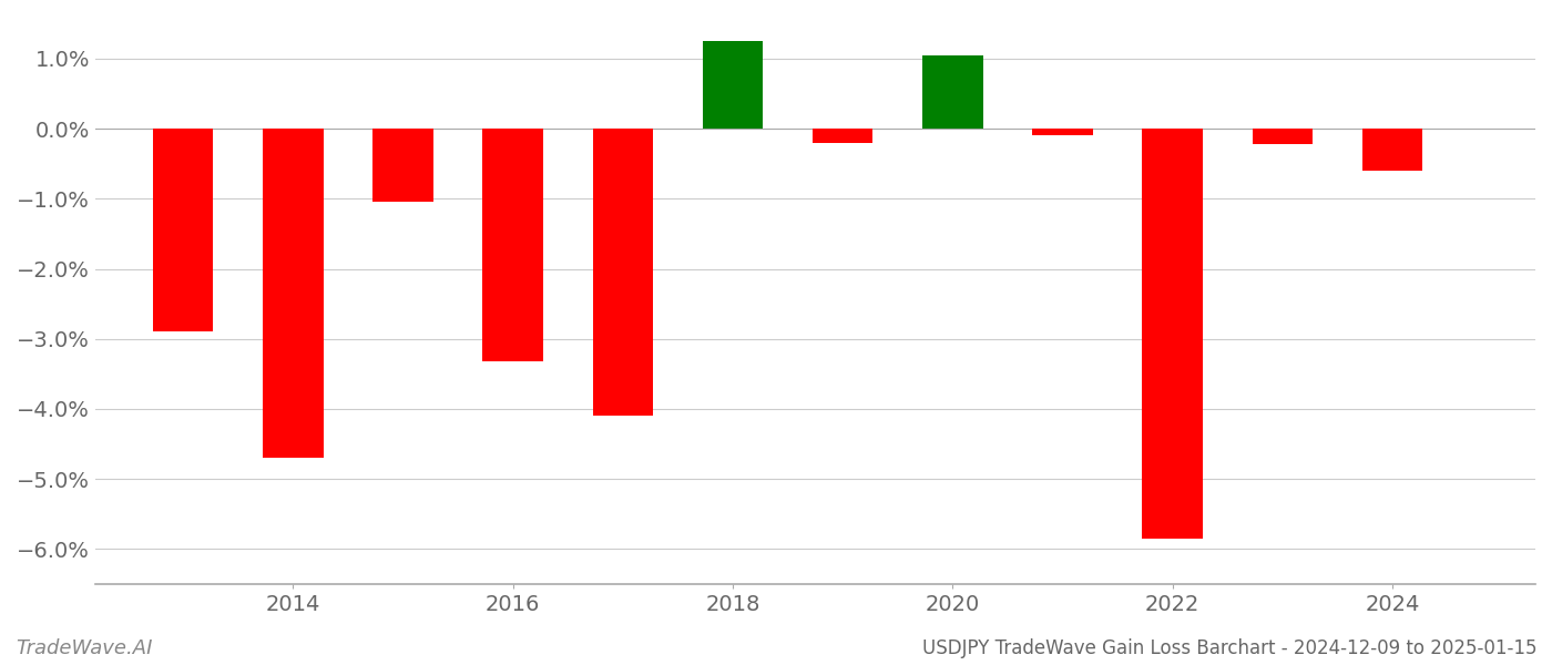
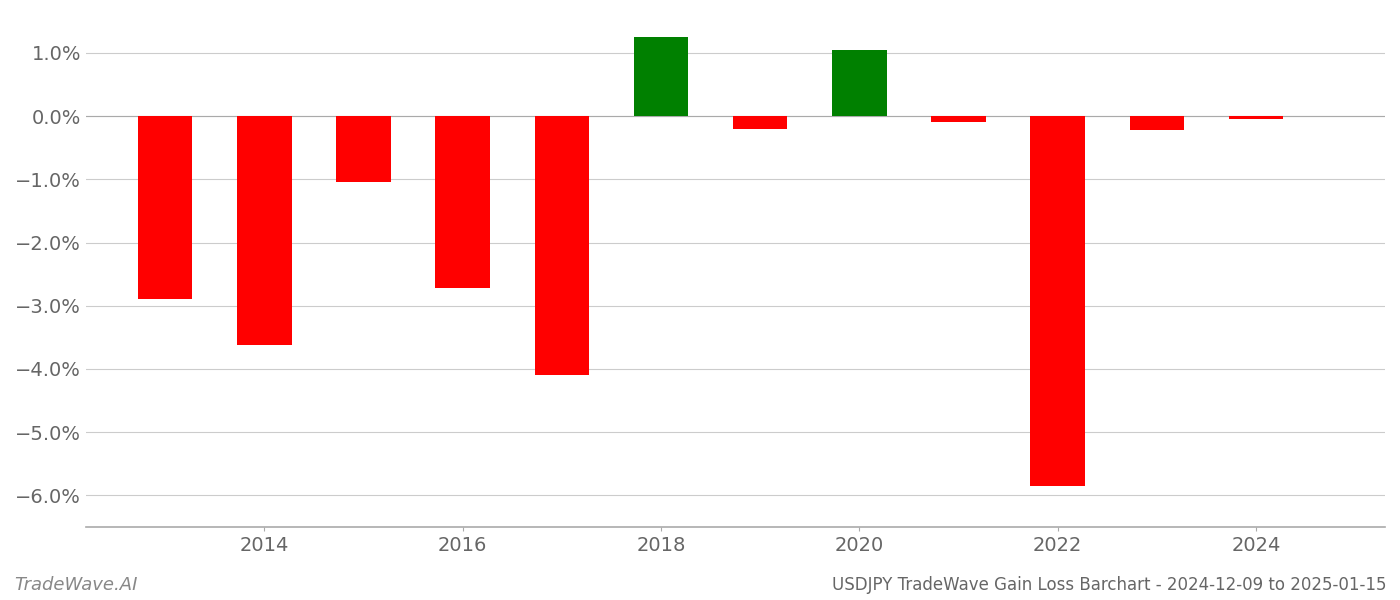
2014: -4.70% -> -3.62%
2016: -3.32% -> -2.72%
2024: -0.60% -> -0.05%
